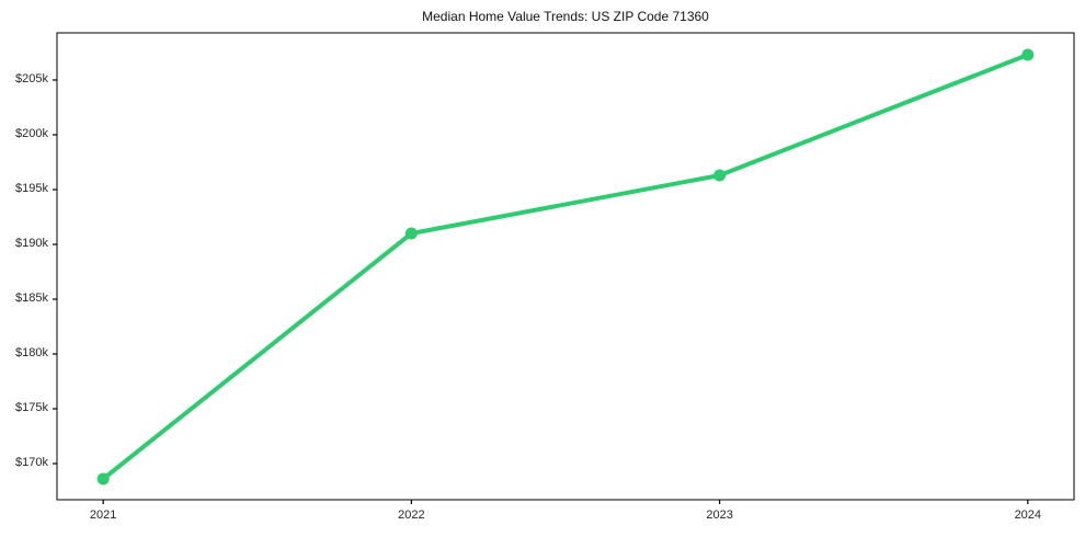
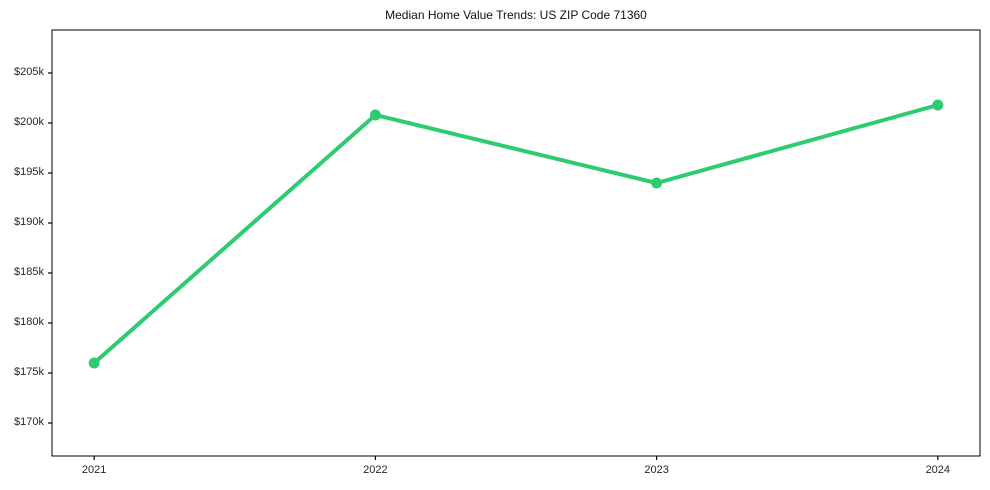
2021: $168.6k -> $176.0k
2022: $191.0k -> $200.8k
2023: $196.3k -> $194.0k
2024: $207.3k -> $201.8k
